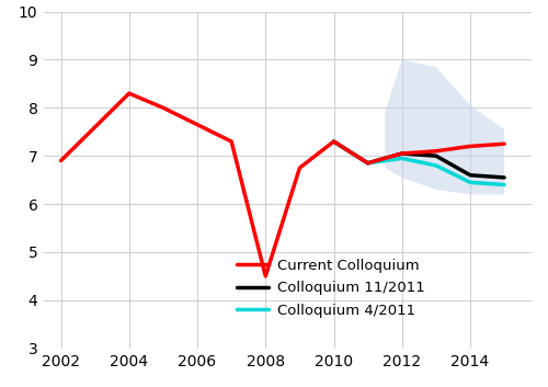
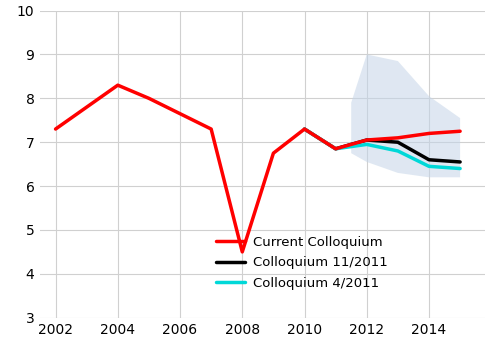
Current Colloquium/2002: 6.90 -> 7.30
